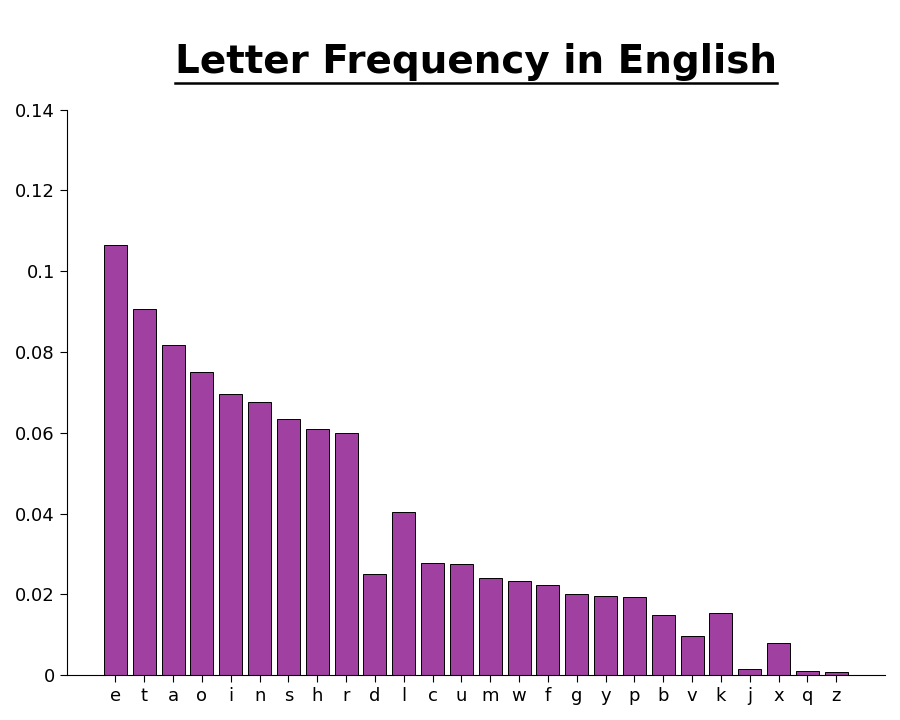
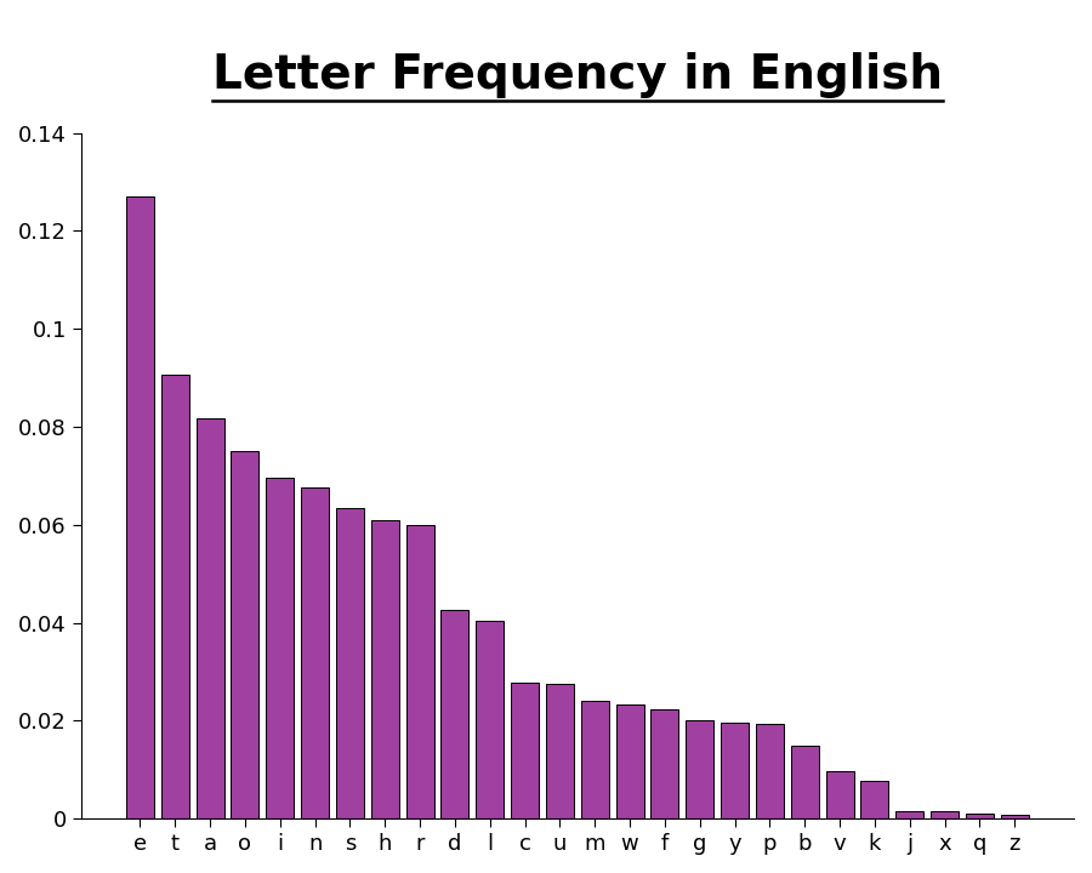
e: 0.1065 -> 0.1270
d: 0.0250 -> 0.0425
k: 0.0155 -> 0.0077
x: 0.0080 -> 0.0015
